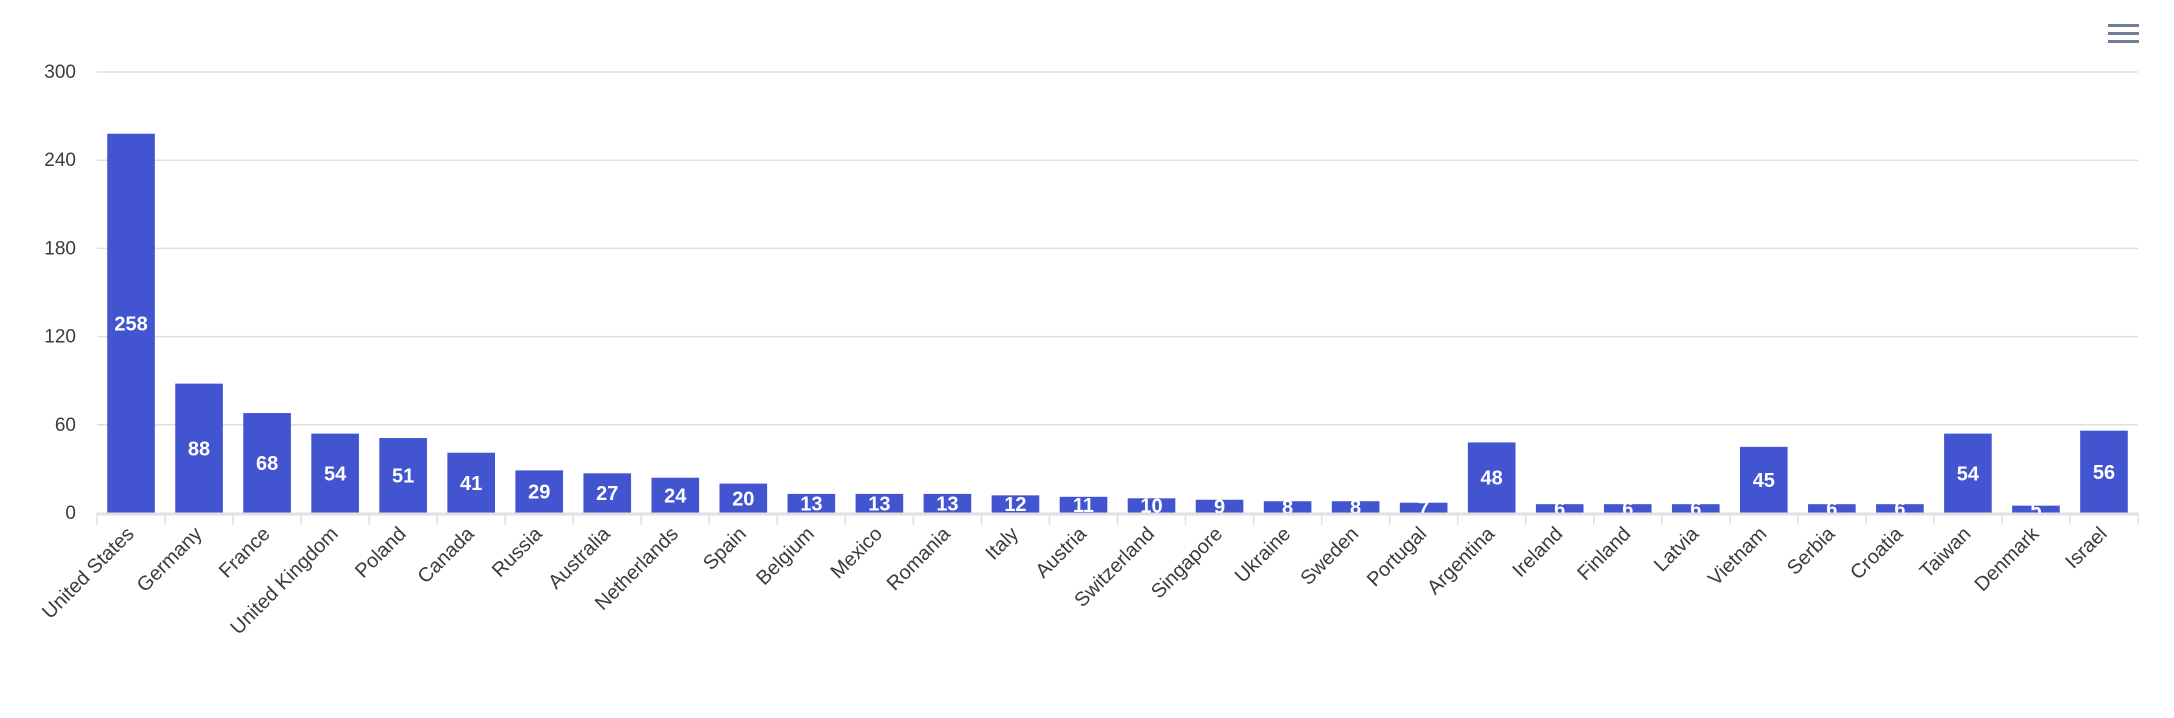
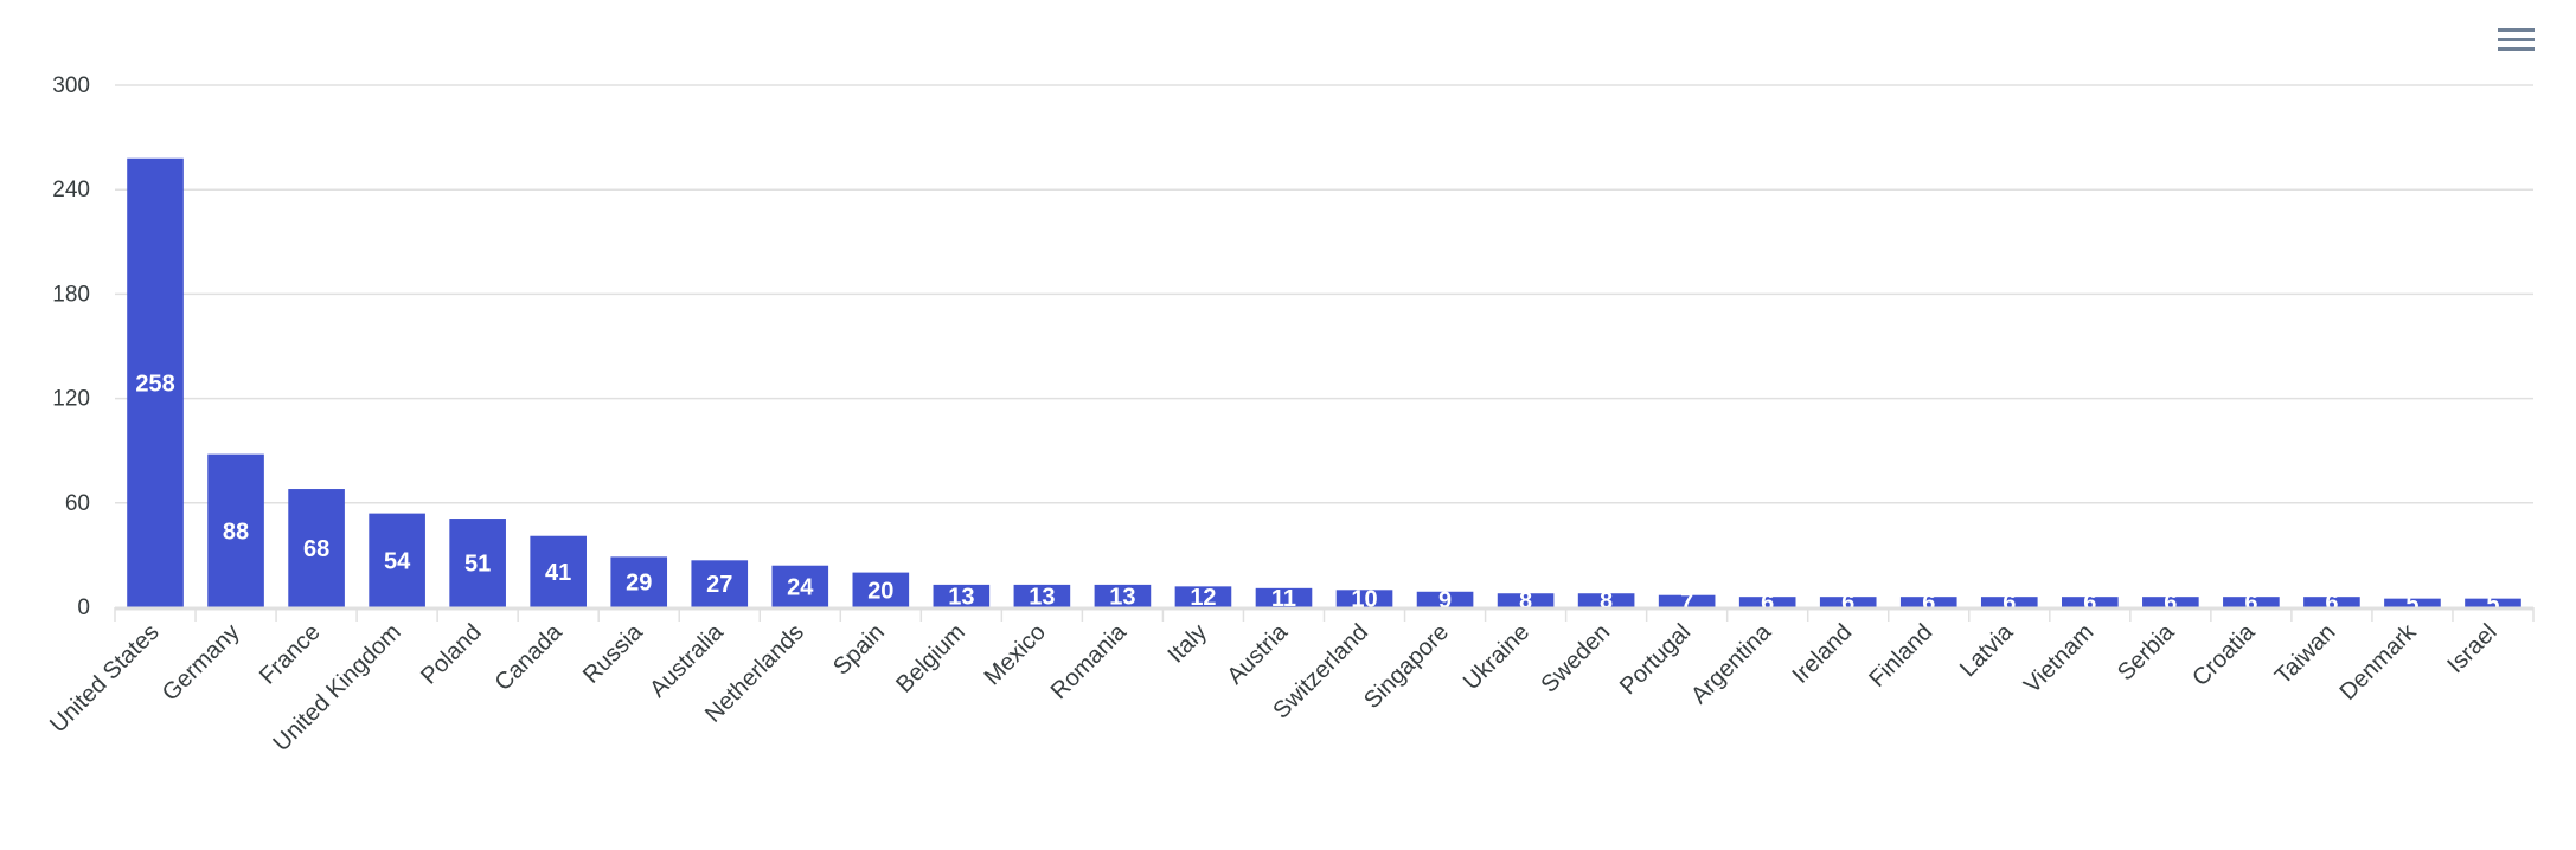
Argentina: 48 -> 6
Vietnam: 45 -> 6
Taiwan: 54 -> 6
Israel: 56 -> 5
